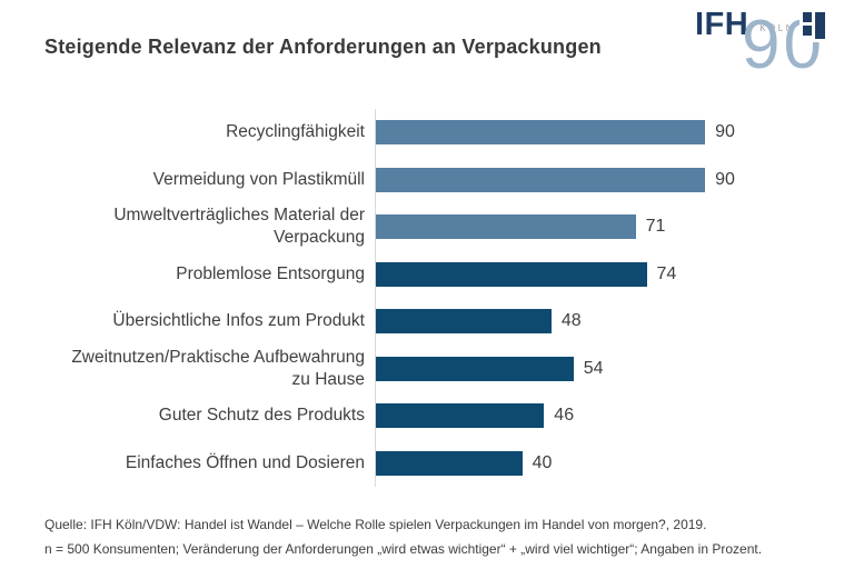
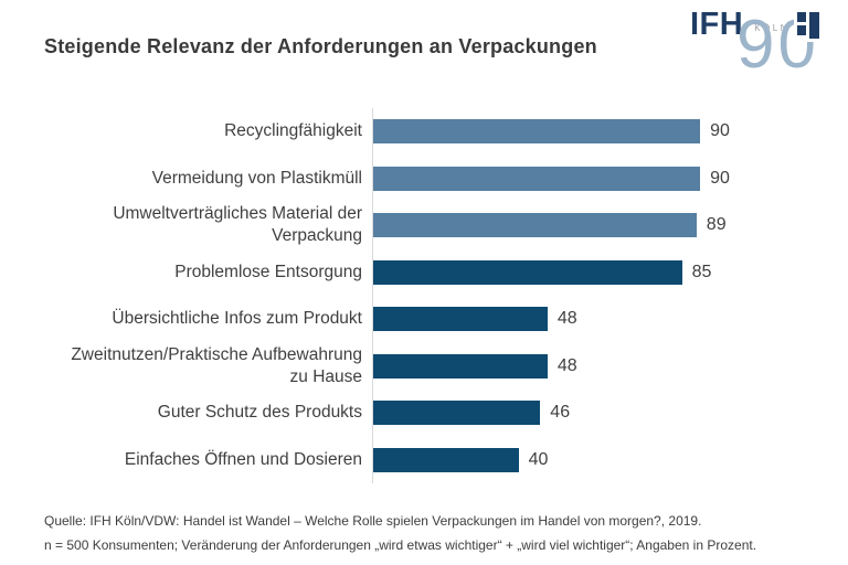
Umweltverträgliches Material der Verpackung: 71 -> 89
Problemlose Entsorgung: 74 -> 85
Zweitnutzen/Praktische Aufbewahrung zu Hause: 54 -> 48
